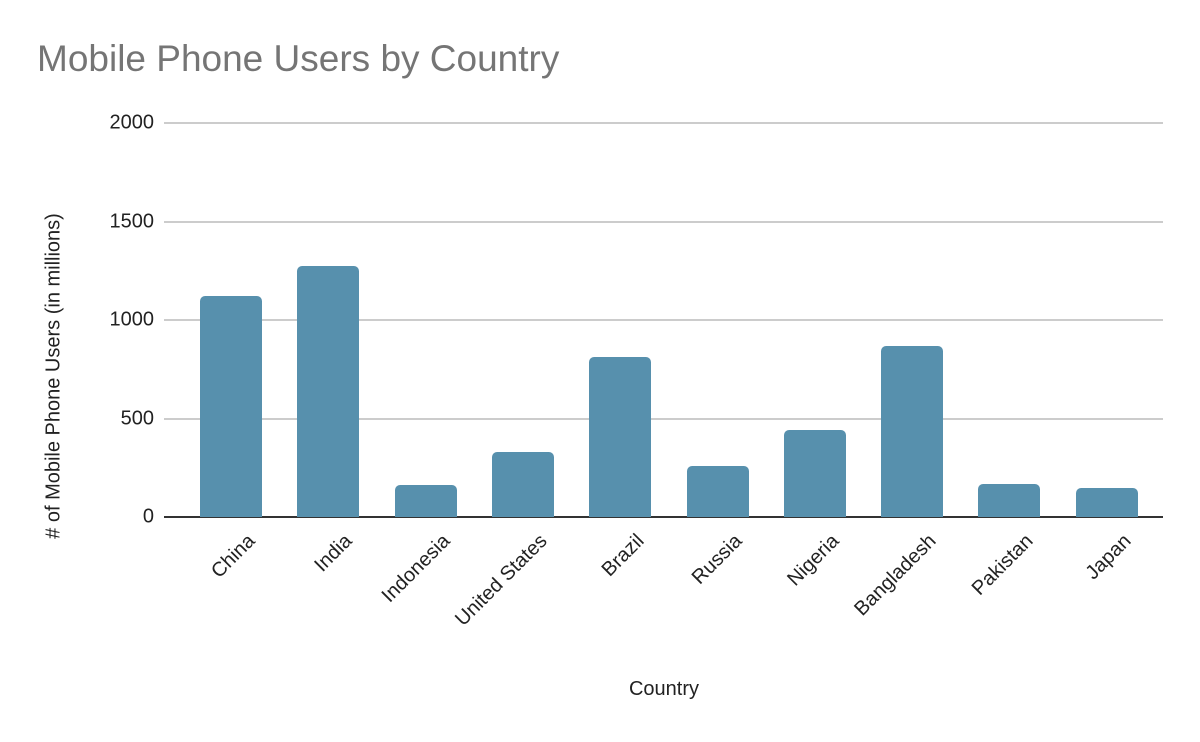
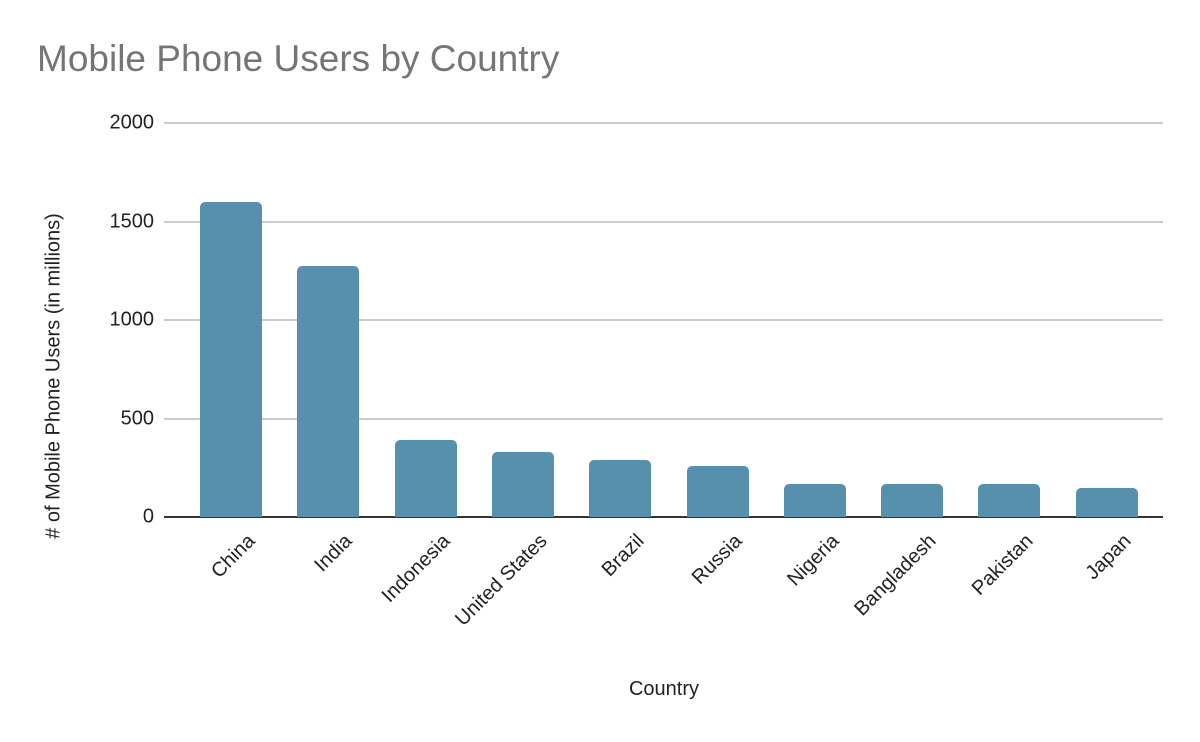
China: 1120 -> 1600
Indonesia: 160 -> 390
Brazil: 810 -> 290
Nigeria: 440 -> 170
Bangladesh: 870 -> 170
